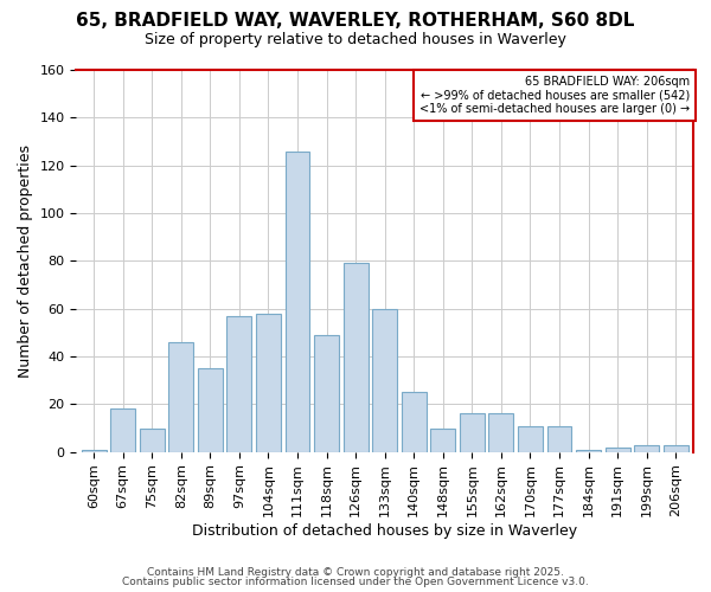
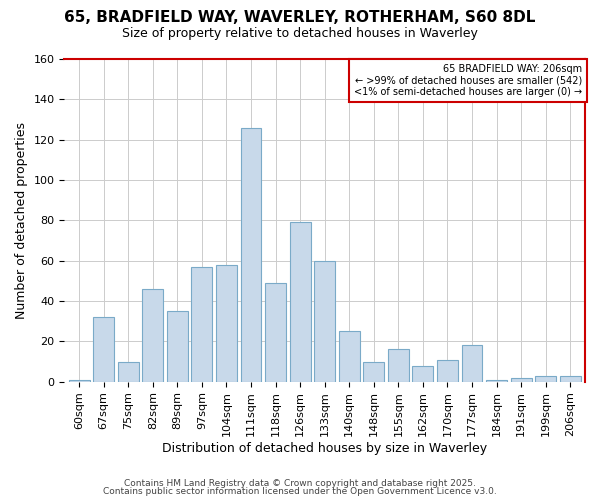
67sqm: 18 -> 32
162sqm: 16 -> 8
177sqm: 11 -> 18
